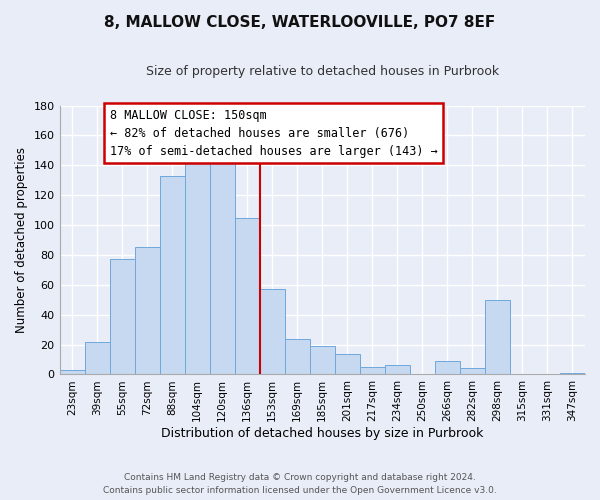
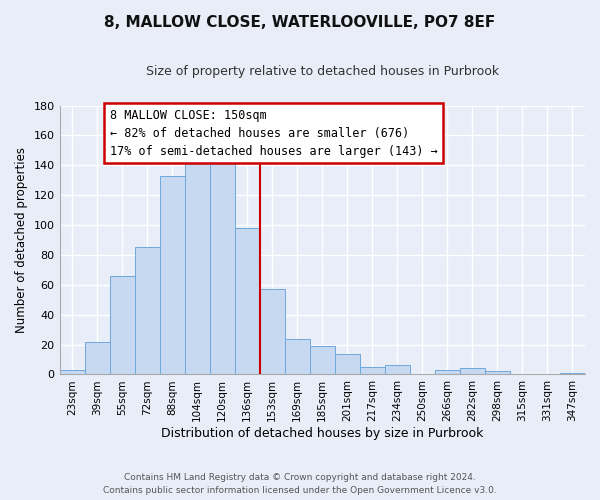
55sqm: 77 -> 66
136sqm: 105 -> 98
266sqm: 9 -> 3
298sqm: 50 -> 2
